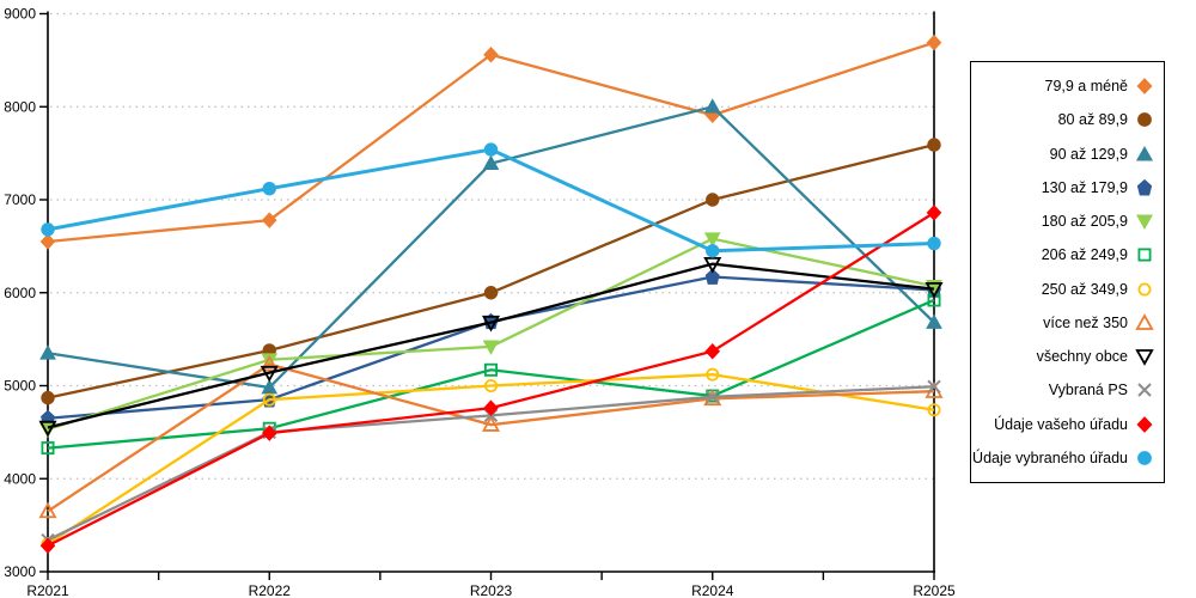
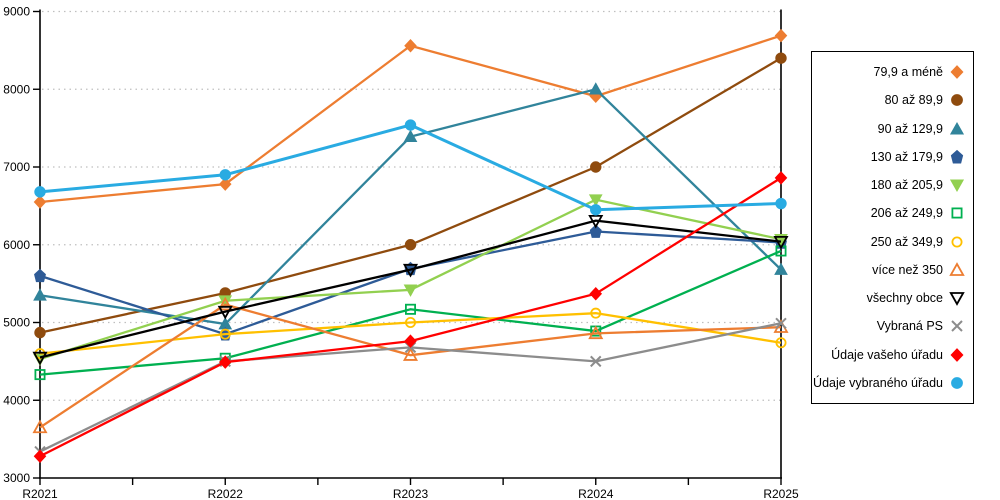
130 až 179,9/R2021: 4600 -> 5600
250 až 349,9/R2021: 3300 -> 4600
Údaje vybraného úřadu/R2022: 7100 -> 6900
Vybraná PS/R2024: 4900 -> 4500
80 až 89,9/R2025: 7600 -> 8400
